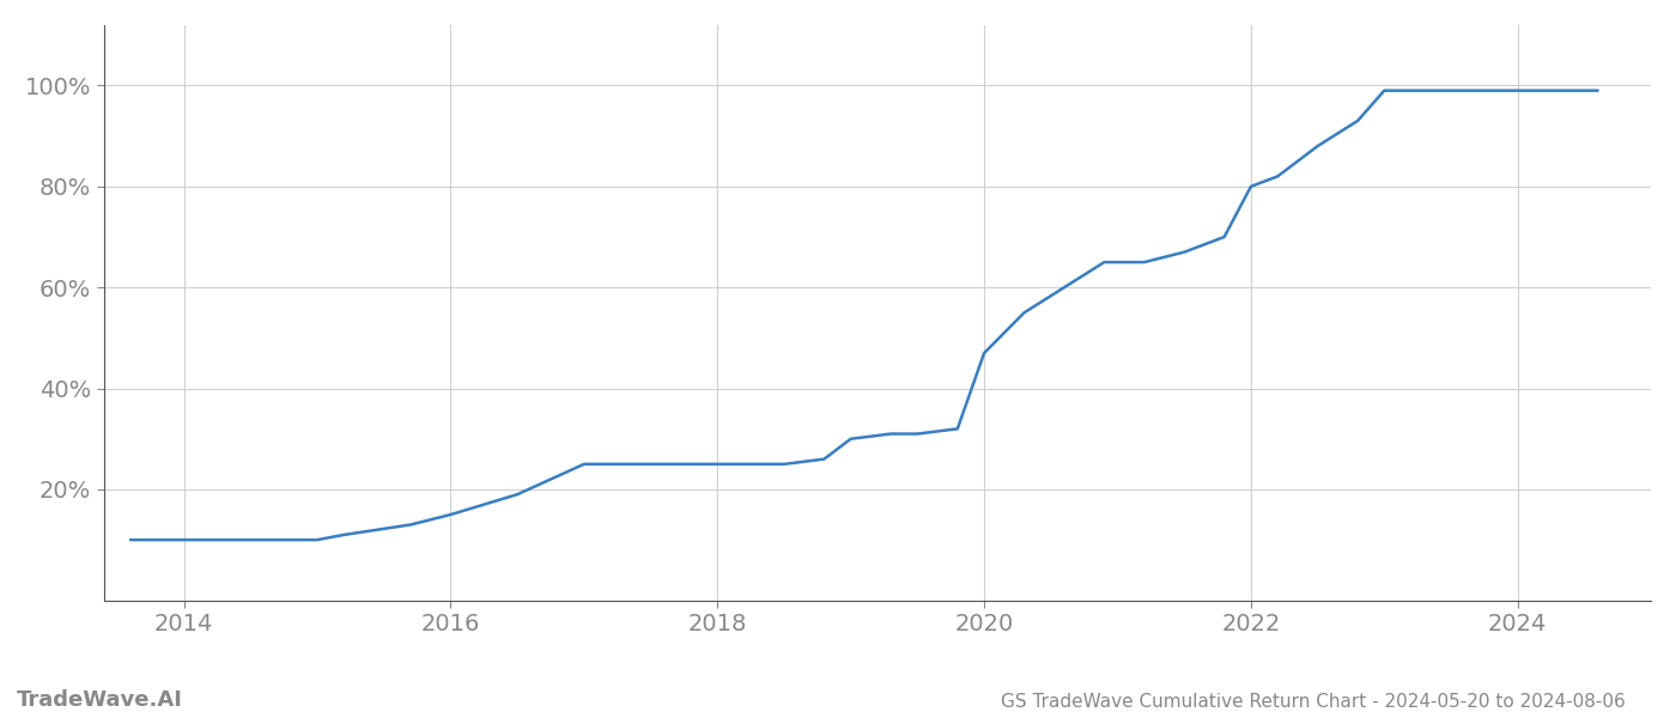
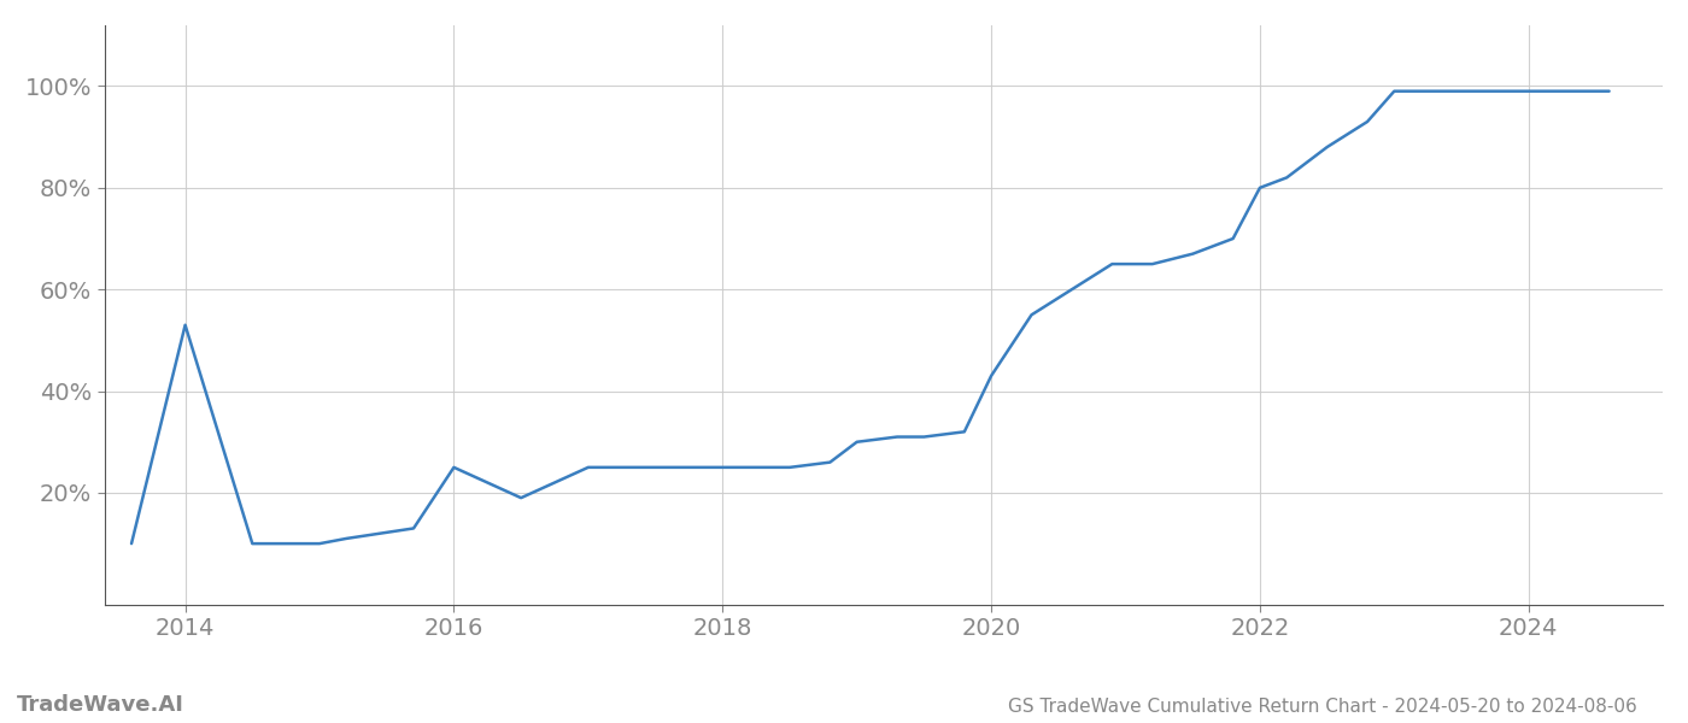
2014: 10% -> 53%
2016: 15% -> 25%
2020: 47% -> 43%
